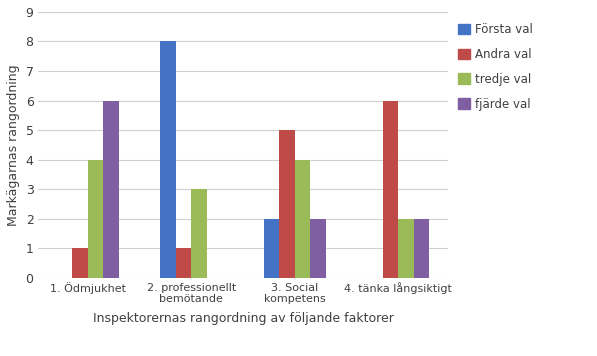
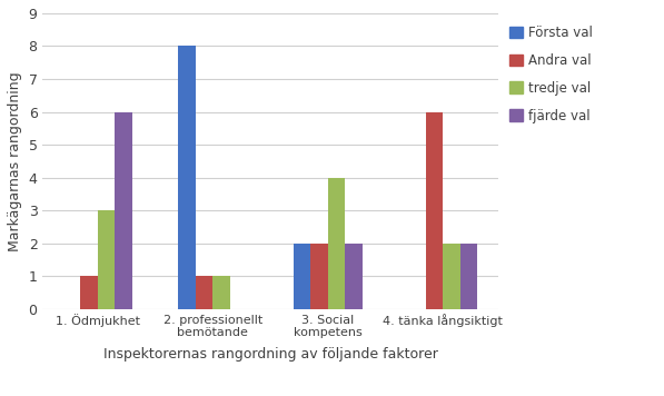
tredje val/1. Ödmjukhet: 4 -> 3
tredje val/2. professionellt bemötande: 3 -> 1
Andra val/3. Social kompetens: 5 -> 2
